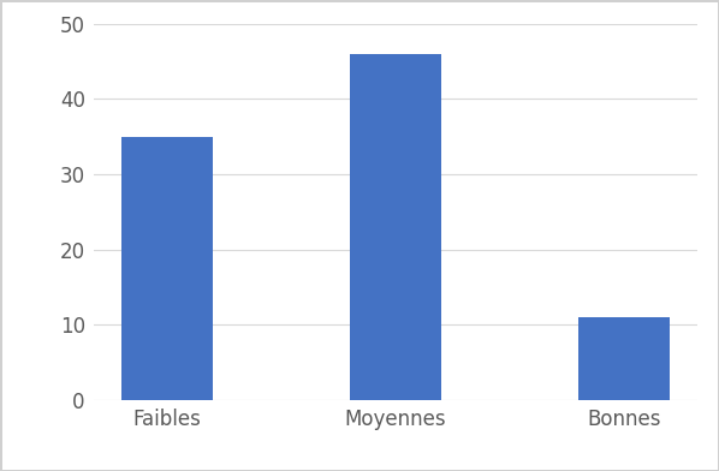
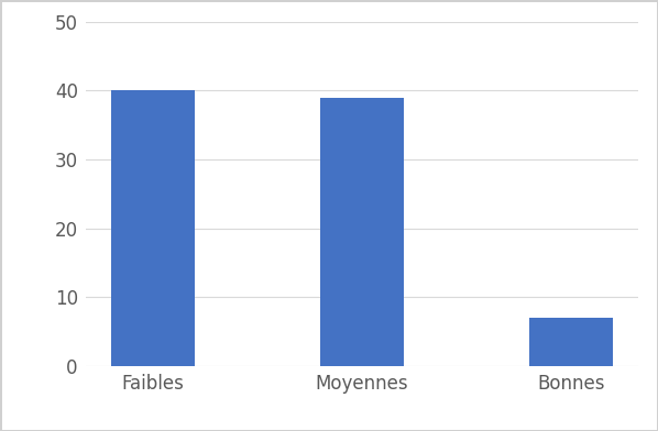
Faibles: 35 -> 40
Moyennes: 46 -> 39
Bonnes: 11 -> 7
